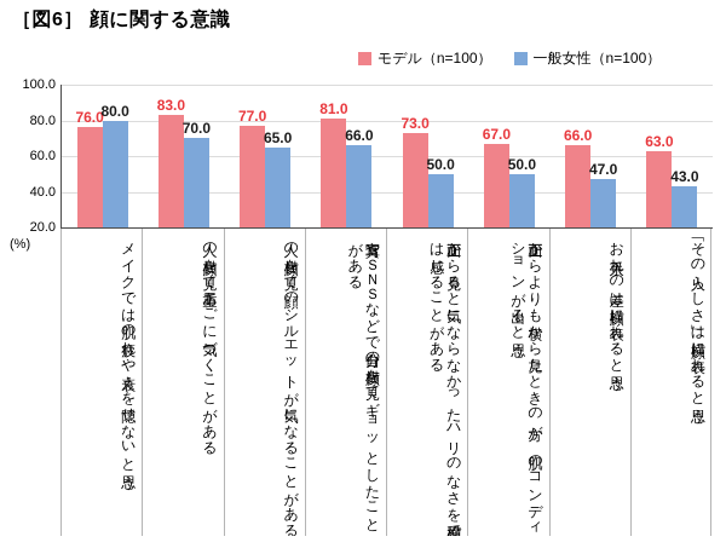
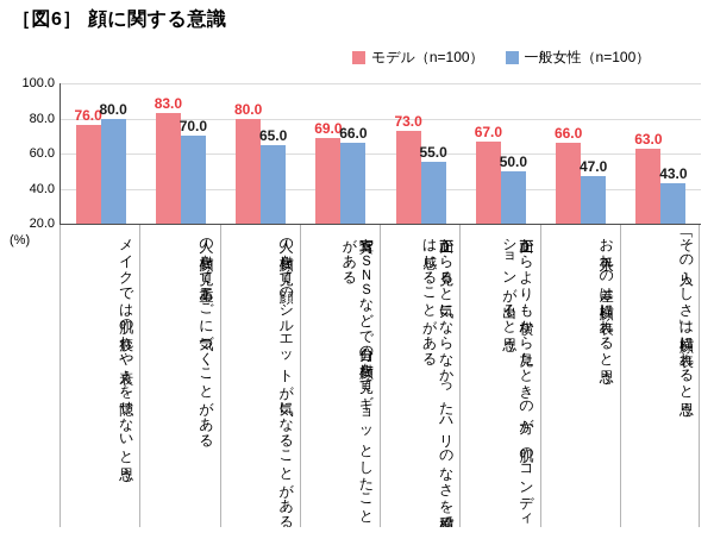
モデル（n=100）/人の横顔を見て顔のシルエットが気になることがある: 77.0 -> 80.0
モデル（n=100）/写真やＳＮＳなどで自分の横顔を見てギョッとしたことがある: 81.0 -> 69.0
一般女性（n=100）/正面から見ると気にならなかったハリのなさを横顔では感じることがある: 50.0 -> 55.0
